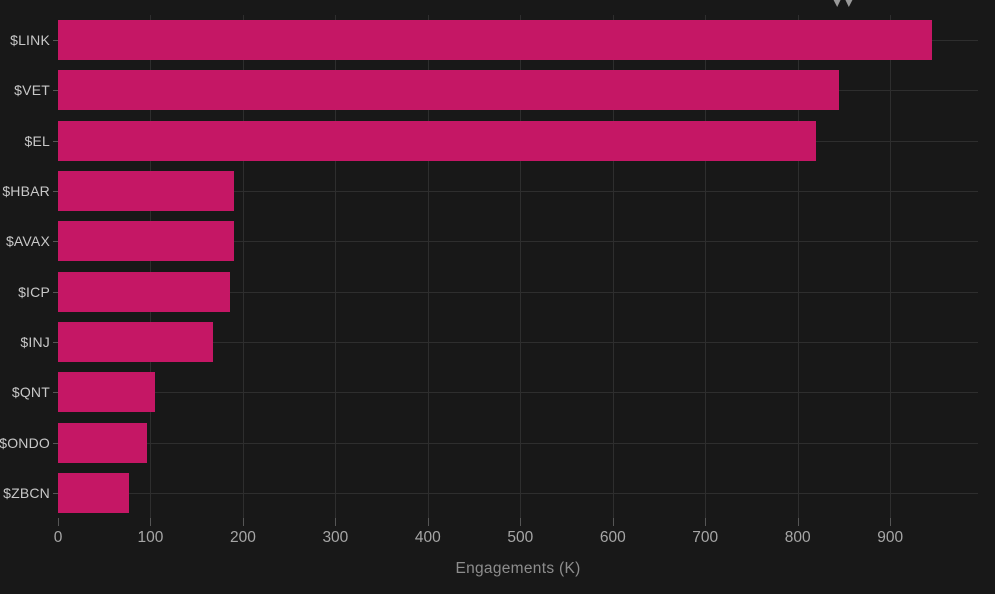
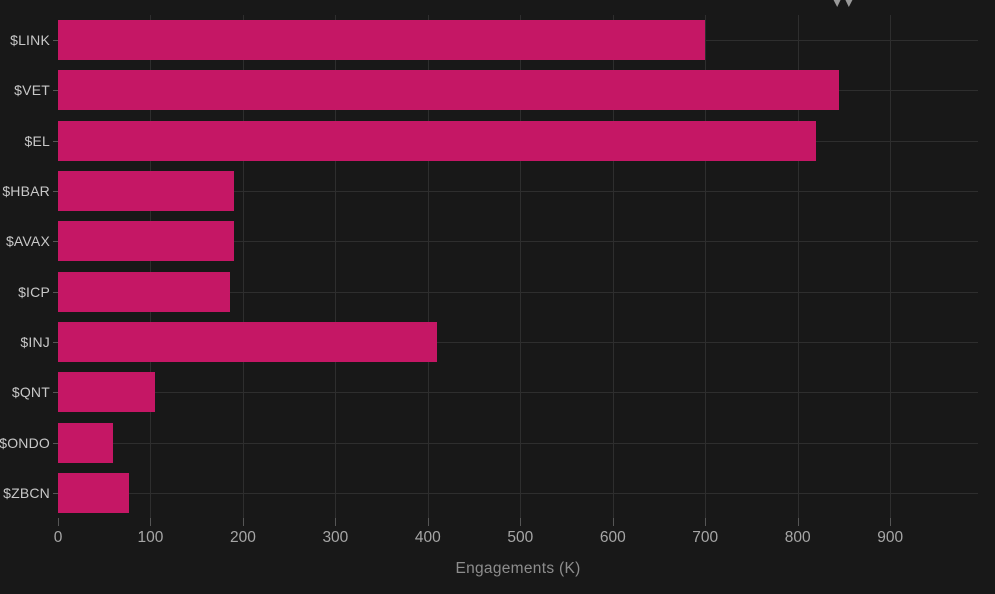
$LINK: 940 -> 700
$INJ: 170 -> 410
$ONDO: 100 -> 60
